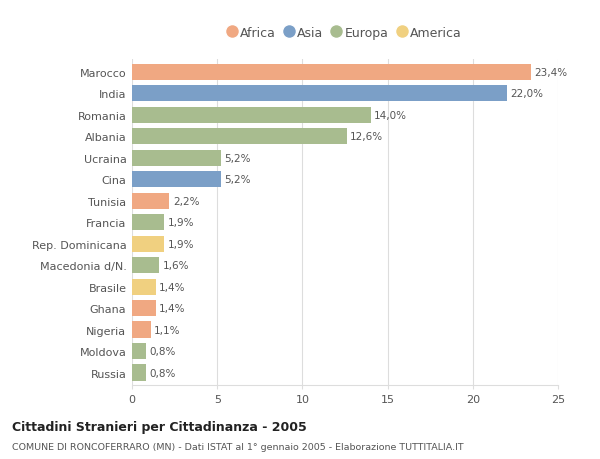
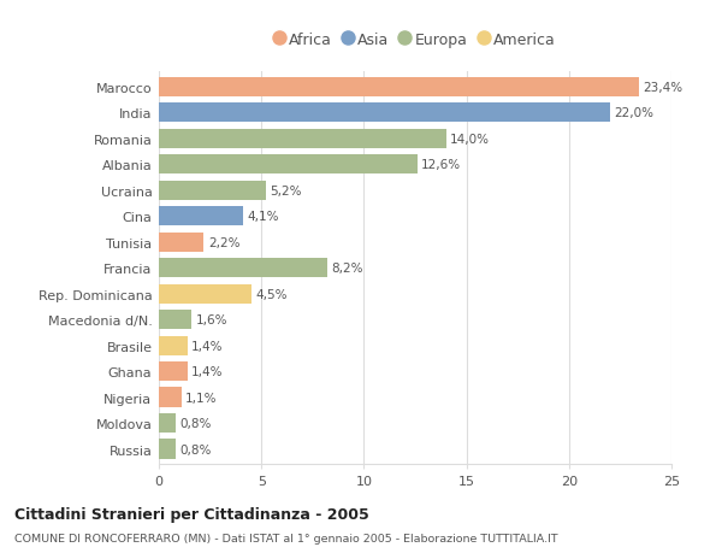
Cina: 5,2% -> 4,1%
Francia: 1,9% -> 8,2%
Rep. Dominicana: 1,9% -> 4,5%
